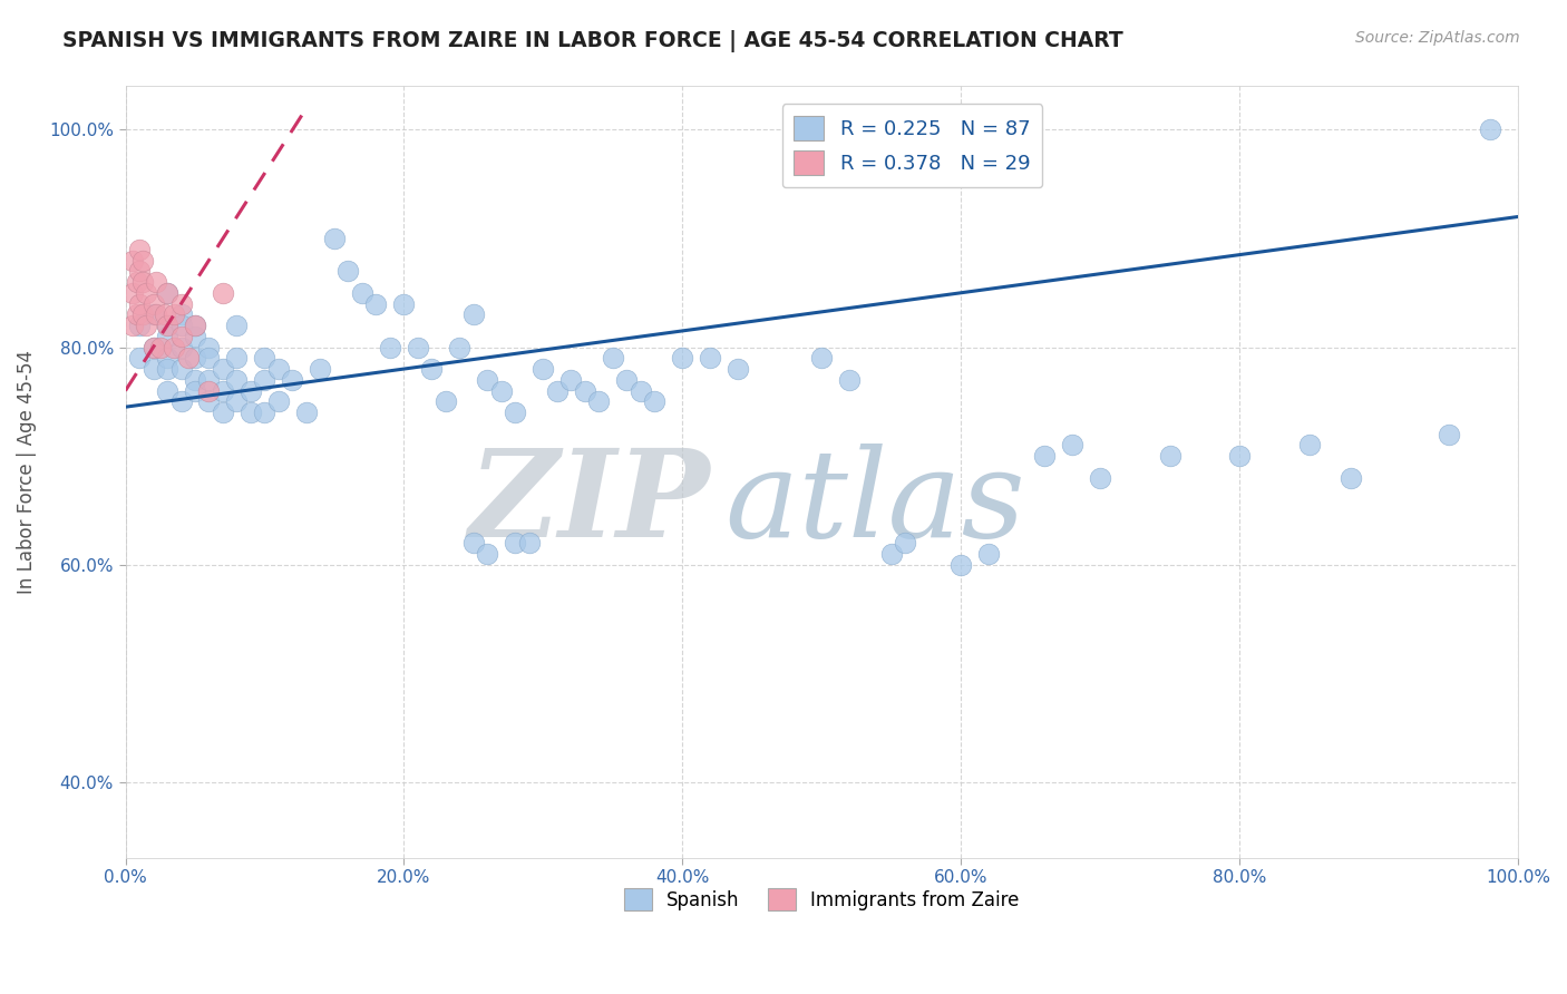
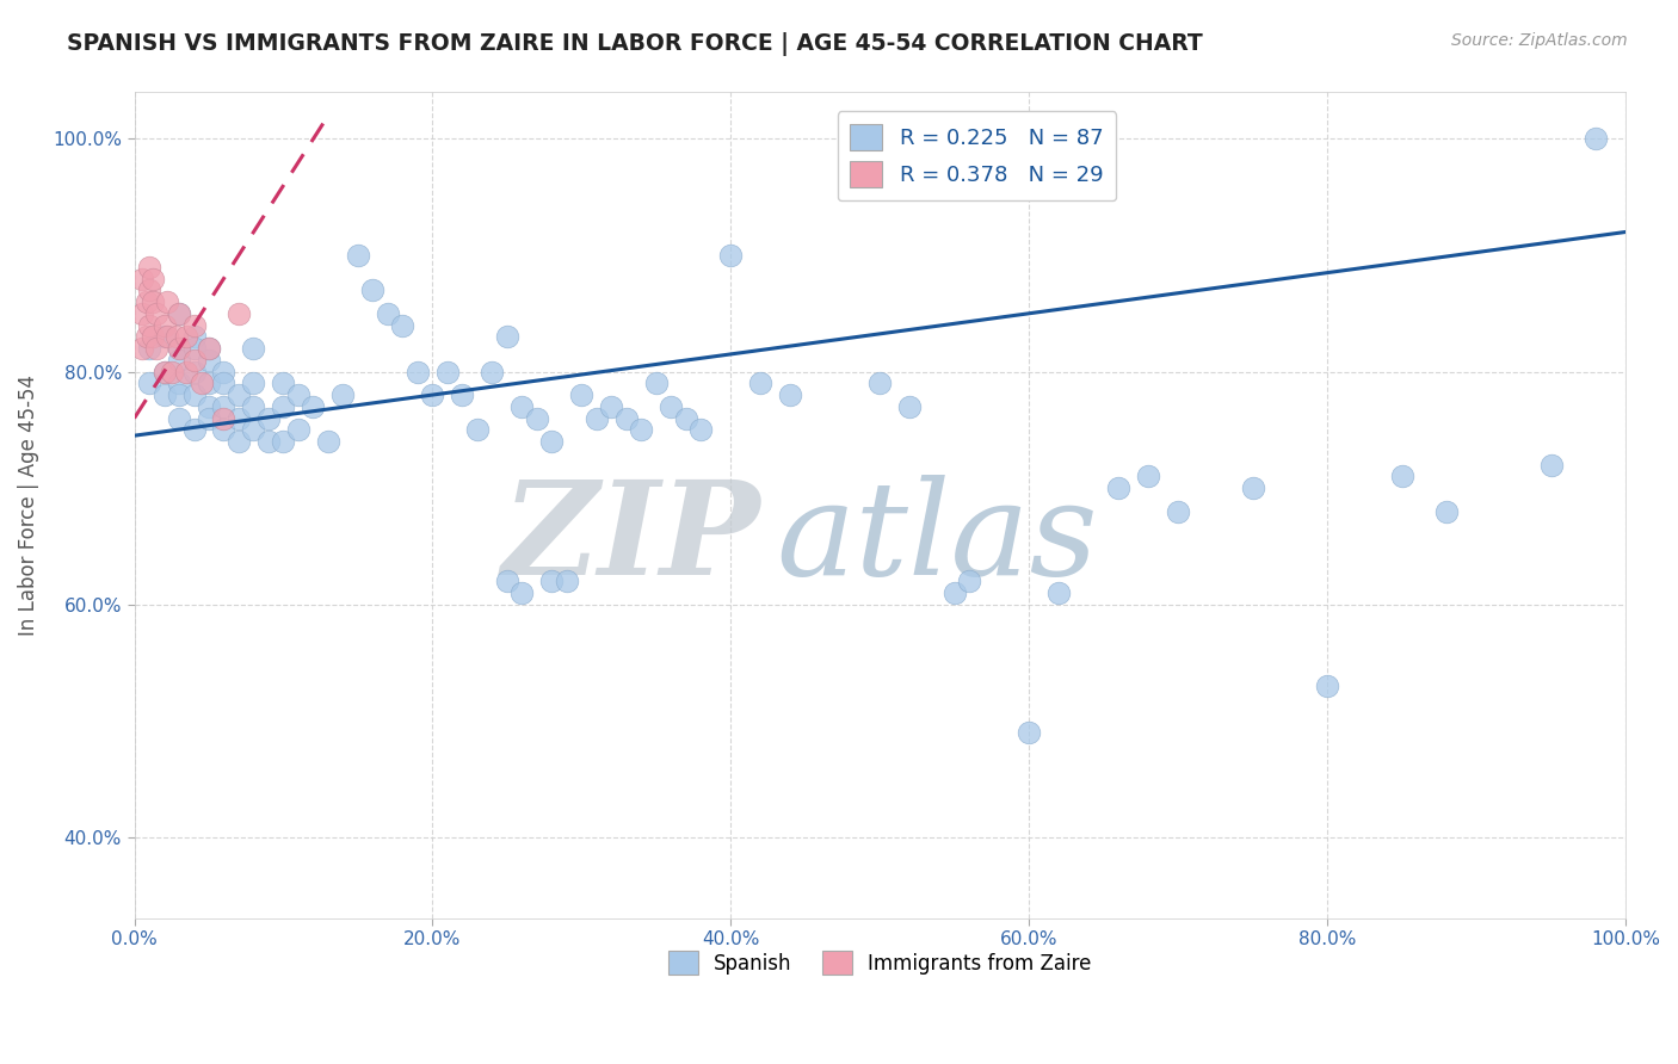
Spanish/20.0%: 84% -> 78%
Spanish/40.0%: 79% -> 90%
Spanish/60.0%: 60% -> 49%
Spanish/80.0%: 70% -> 53%
